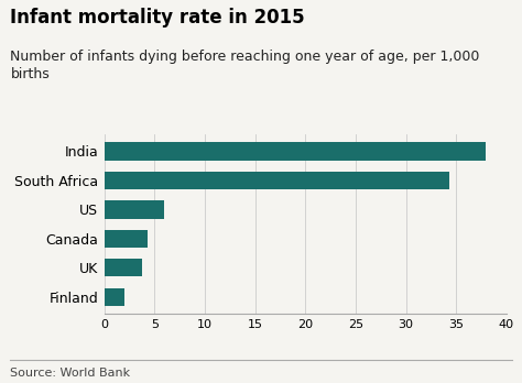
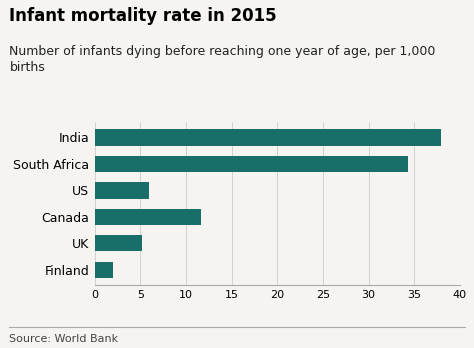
Canada: 4.3 -> 11.6
UK: 3.8 -> 5.2
